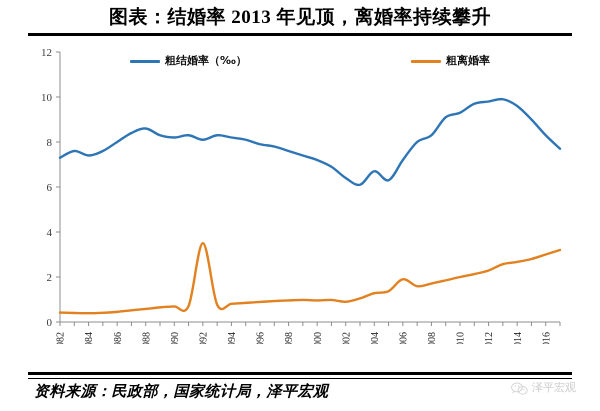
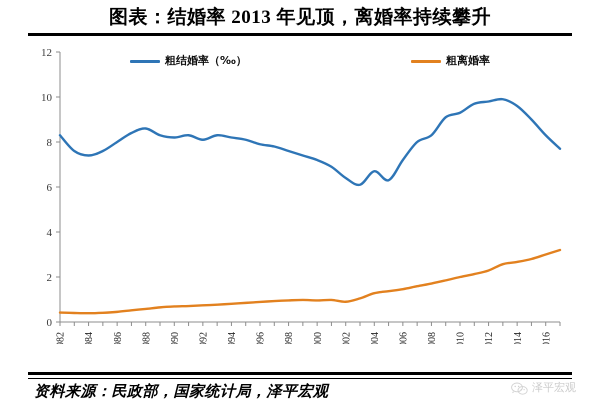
粗结婚率（‰）/1982: 7.3 -> 8.3
粗离婚率/1992: 3.5 -> 0.7
粗离婚率/2006: 1.9 -> 1.5
